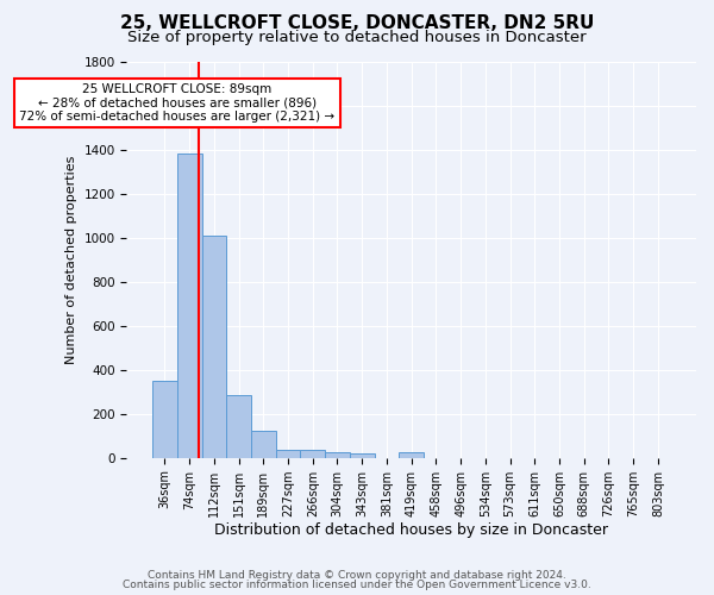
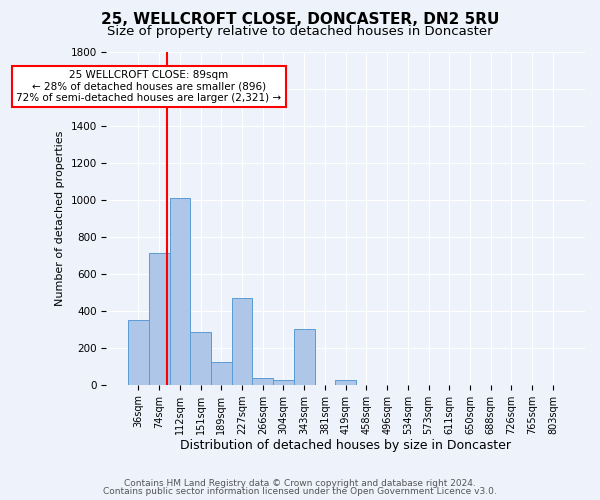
74sqm: 1380 -> 710
227sqm: 40 -> 470
343sqm: 20 -> 300
